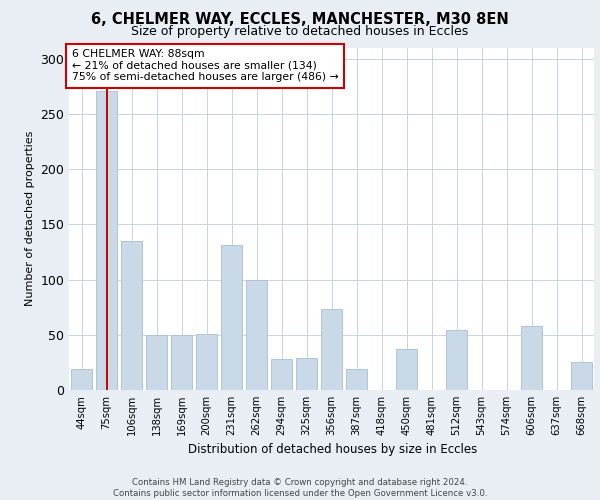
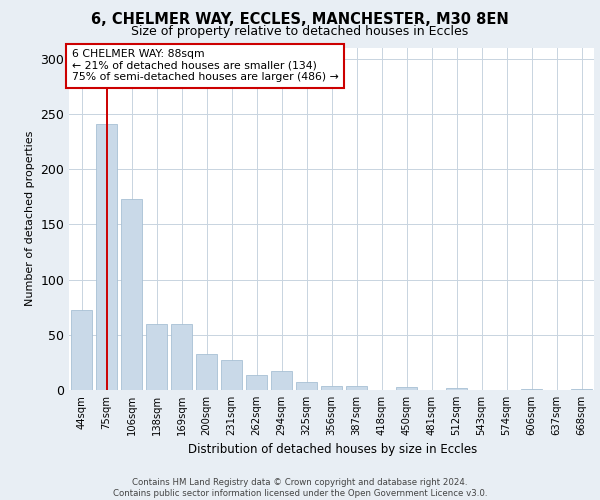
44sqm: 19 -> 72
75sqm: 271 -> 241
106sqm: 135 -> 173
138sqm: 50 -> 60
169sqm: 50 -> 60
200sqm: 51 -> 33
231sqm: 131 -> 27
262sqm: 100 -> 14
294sqm: 28 -> 17
325sqm: 29 -> 7
356sqm: 73 -> 4
387sqm: 19 -> 4
450sqm: 37 -> 3
512sqm: 54 -> 2
606sqm: 58 -> 1
668sqm: 25 -> 1
